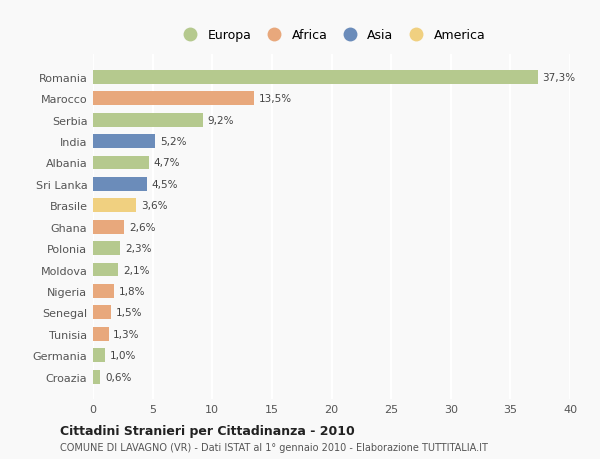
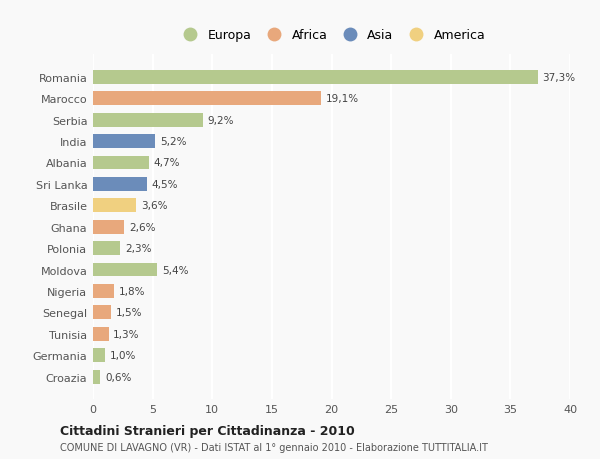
Marocco: 13,5% -> 19,1%
Moldova: 2,1% -> 5,4%
